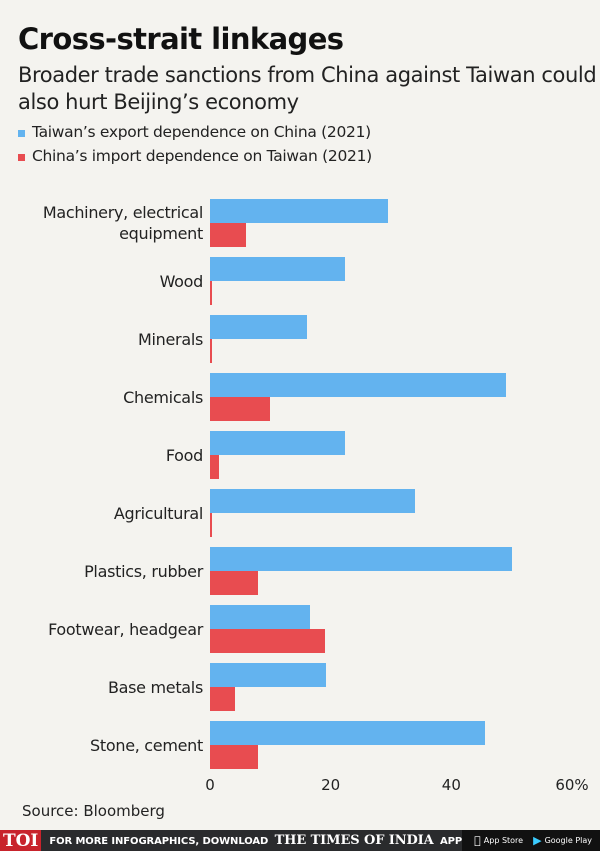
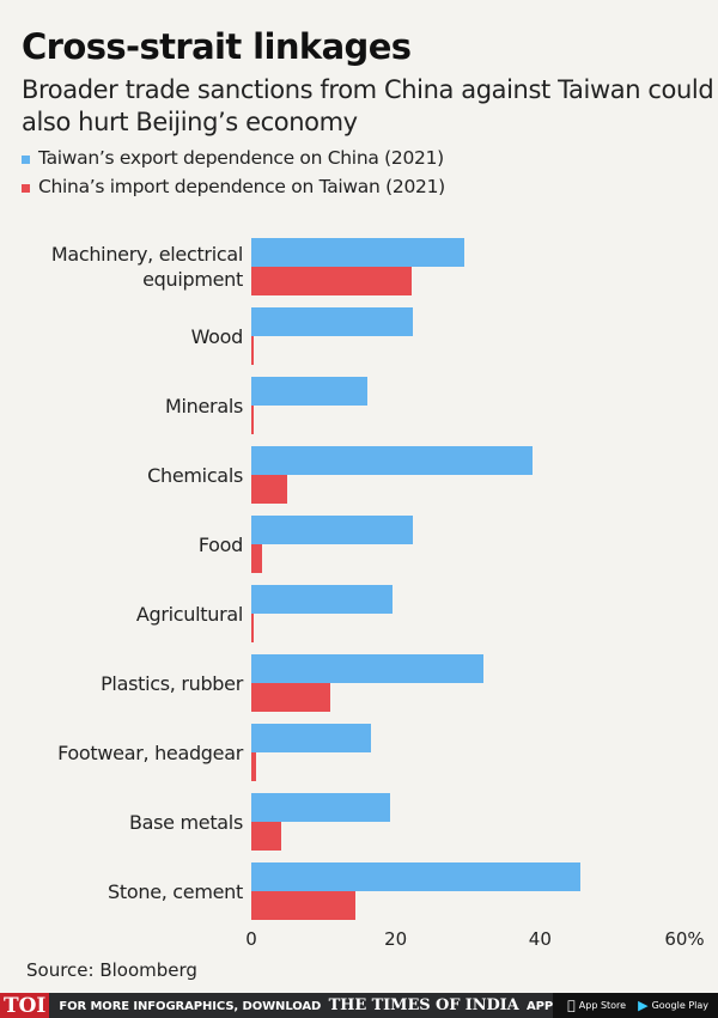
China’s import dependence on Taiwan (2021)/Machinery, electrical equipment: 6% -> 22%
Taiwan’s export dependence on China (2021)/Chemicals: 49% -> 39%
China’s import dependence on Taiwan (2021)/Chemicals: 10% -> 5%
Taiwan’s export dependence on China (2021)/Agricultural: 34% -> 20%
Taiwan’s export dependence on China (2021)/Plastics, rubber: 50% -> 32%
China’s import dependence on Taiwan (2021)/Plastics, rubber: 8% -> 11%
China’s import dependence on Taiwan (2021)/Footwear, headgear: 19% -> 1%
China’s import dependence on Taiwan (2021)/Stone, cement: 8% -> 14%
